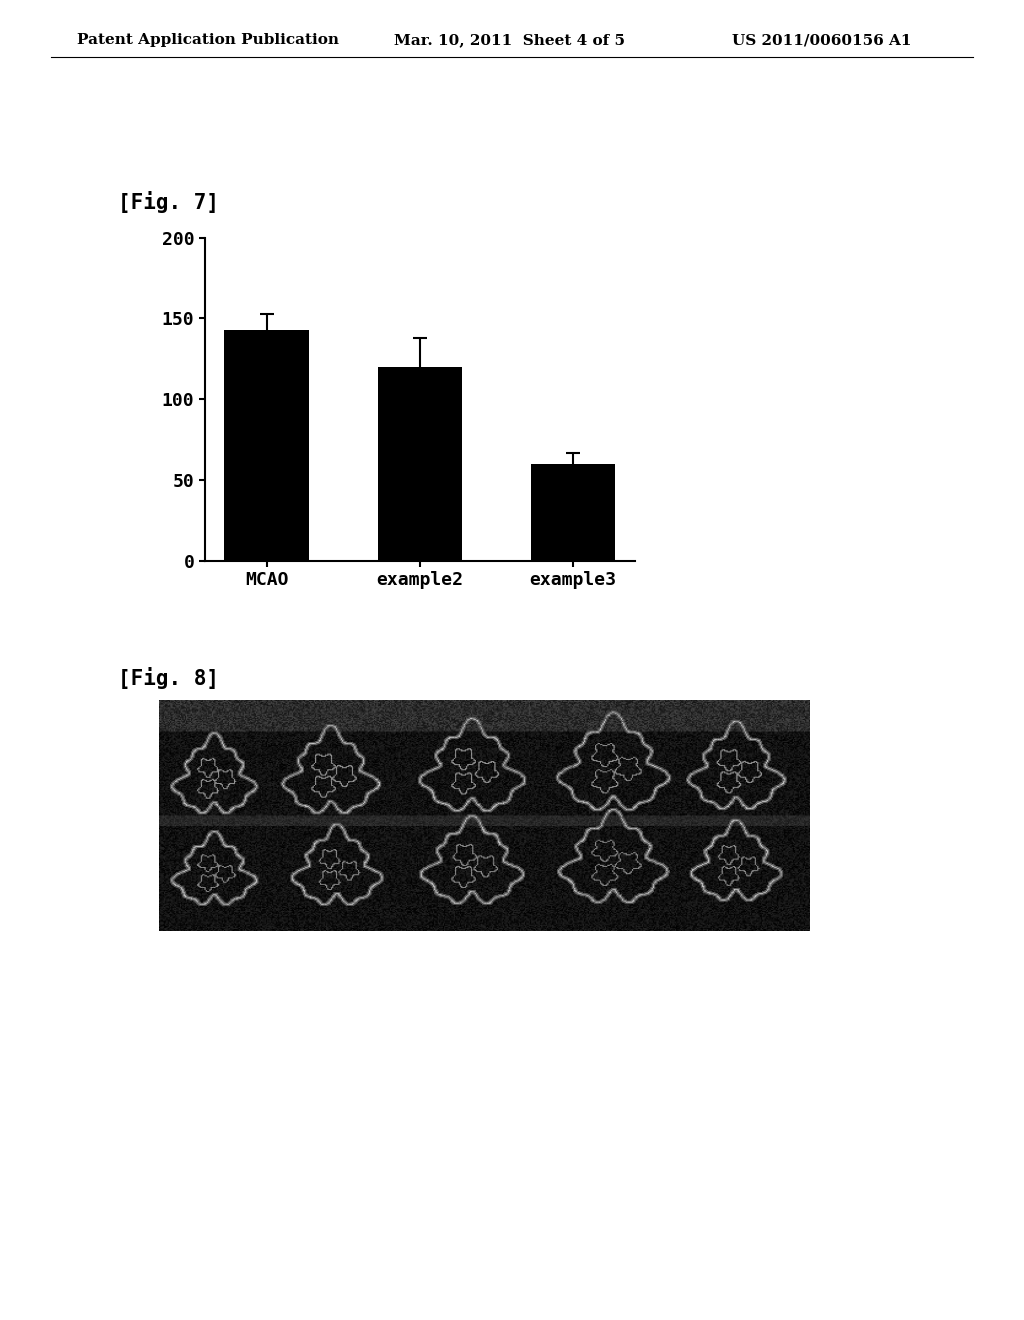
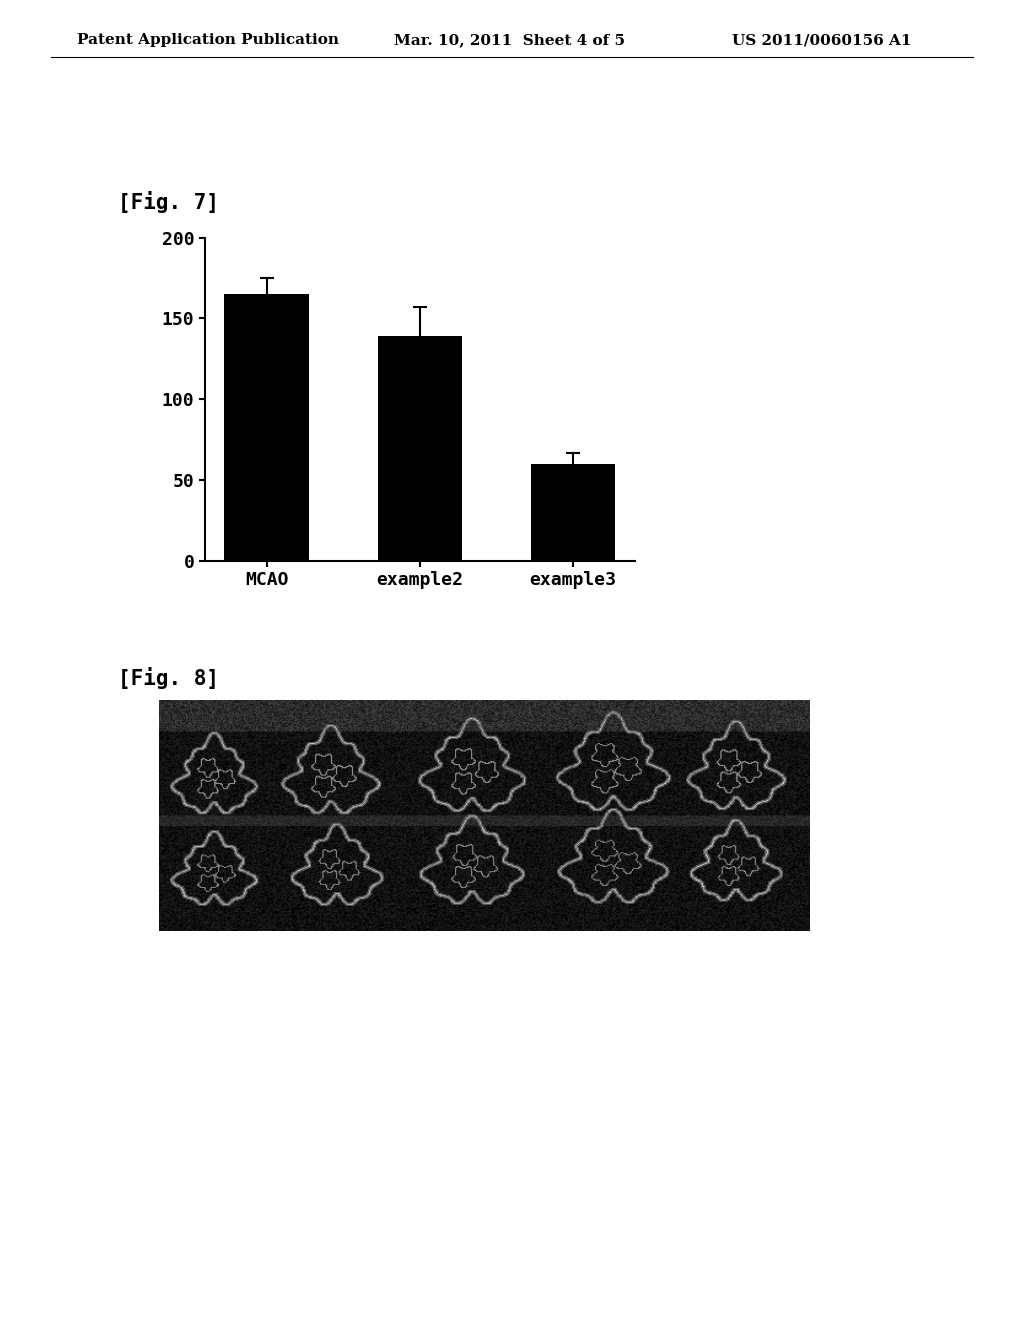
MCAO: 143 -> 165
example2: 120 -> 139
